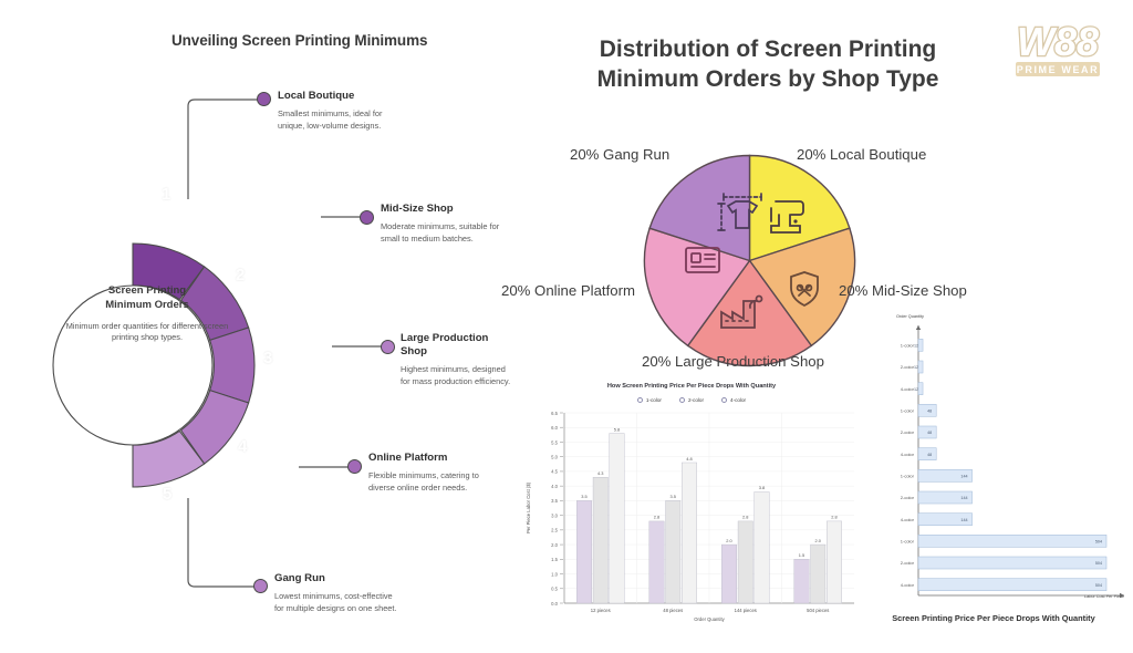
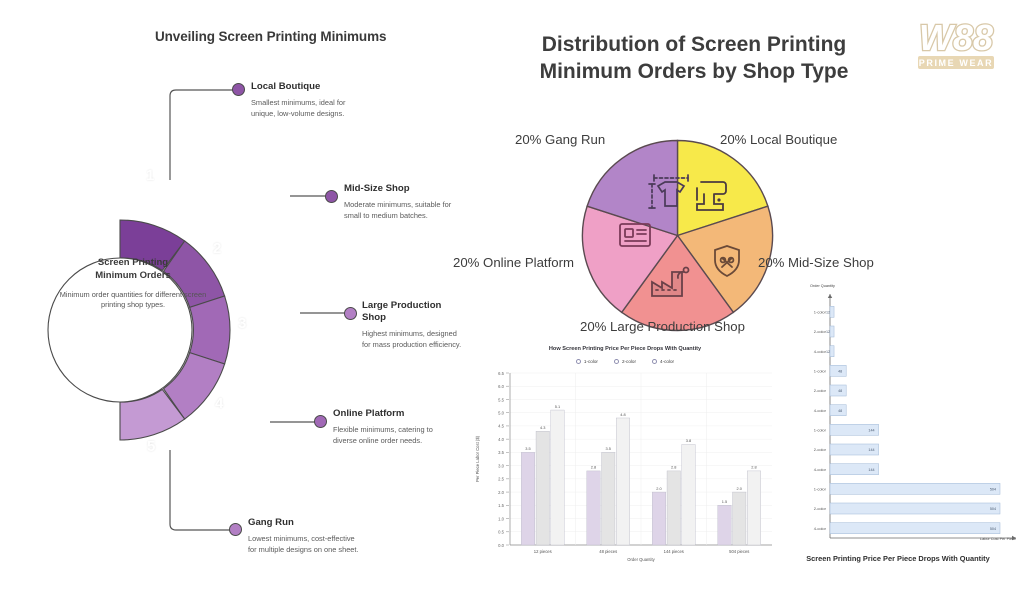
How Screen Printing Price Per Piece Drops With Quantity/4-color/12 pieces: 5.8 -> 5.1
